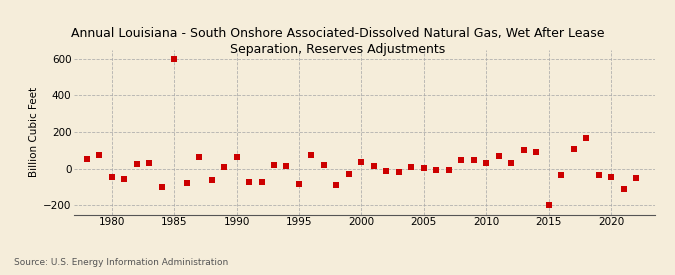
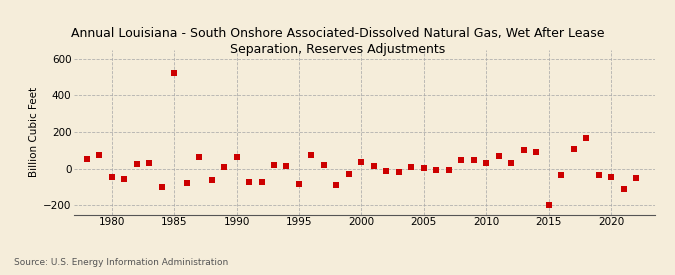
1985: 600 -> 520
